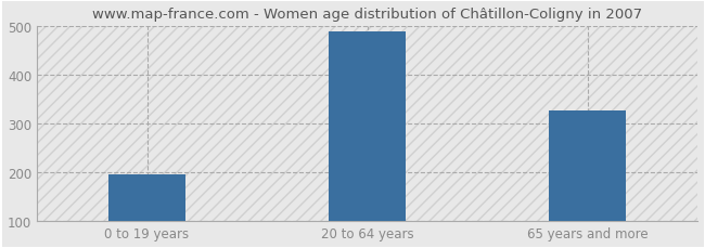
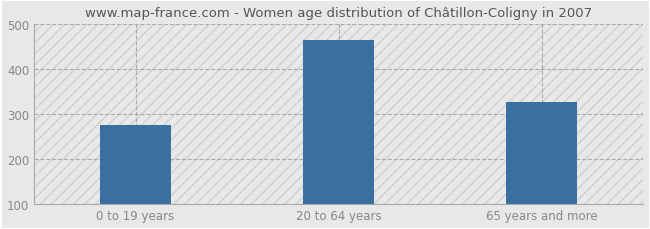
0 to 19 years: 195 -> 275
20 to 64 years: 490 -> 465
